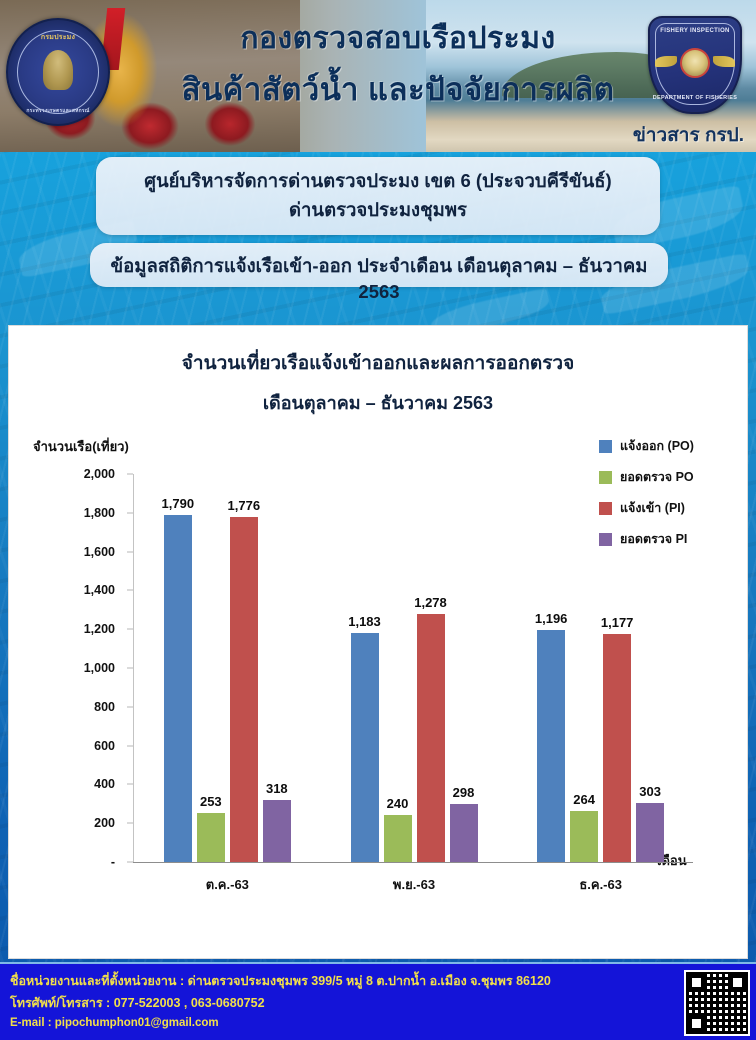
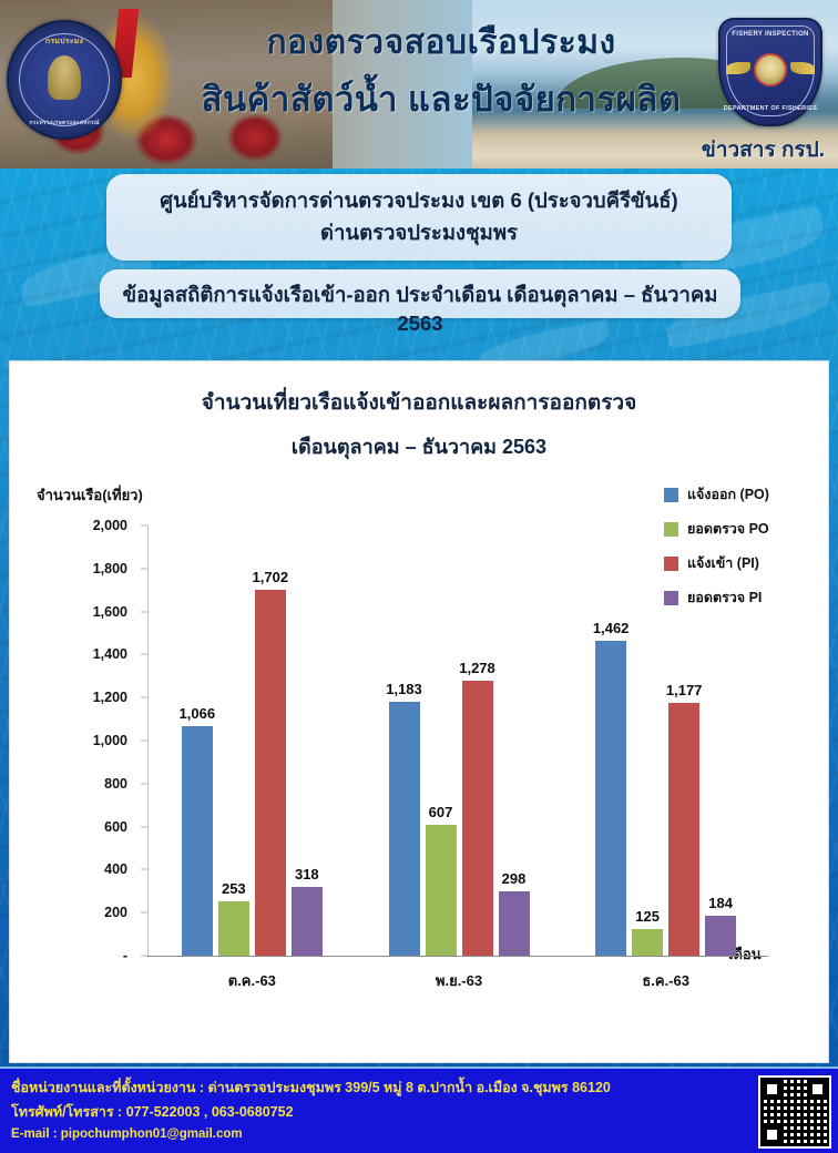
แจ้งออก (PO)/ต.ค.-63: 1,790 -> 1,066
แจ้งเข้า (PI)/ต.ค.-63: 1,776 -> 1,702
ยอดตรวจ PO/พ.ย.-63: 240 -> 607
แจ้งออก (PO)/ธ.ค.-63: 1,196 -> 1,462
ยอดตรวจ PO/ธ.ค.-63: 264 -> 125
ยอดตรวจ PI/ธ.ค.-63: 303 -> 184
